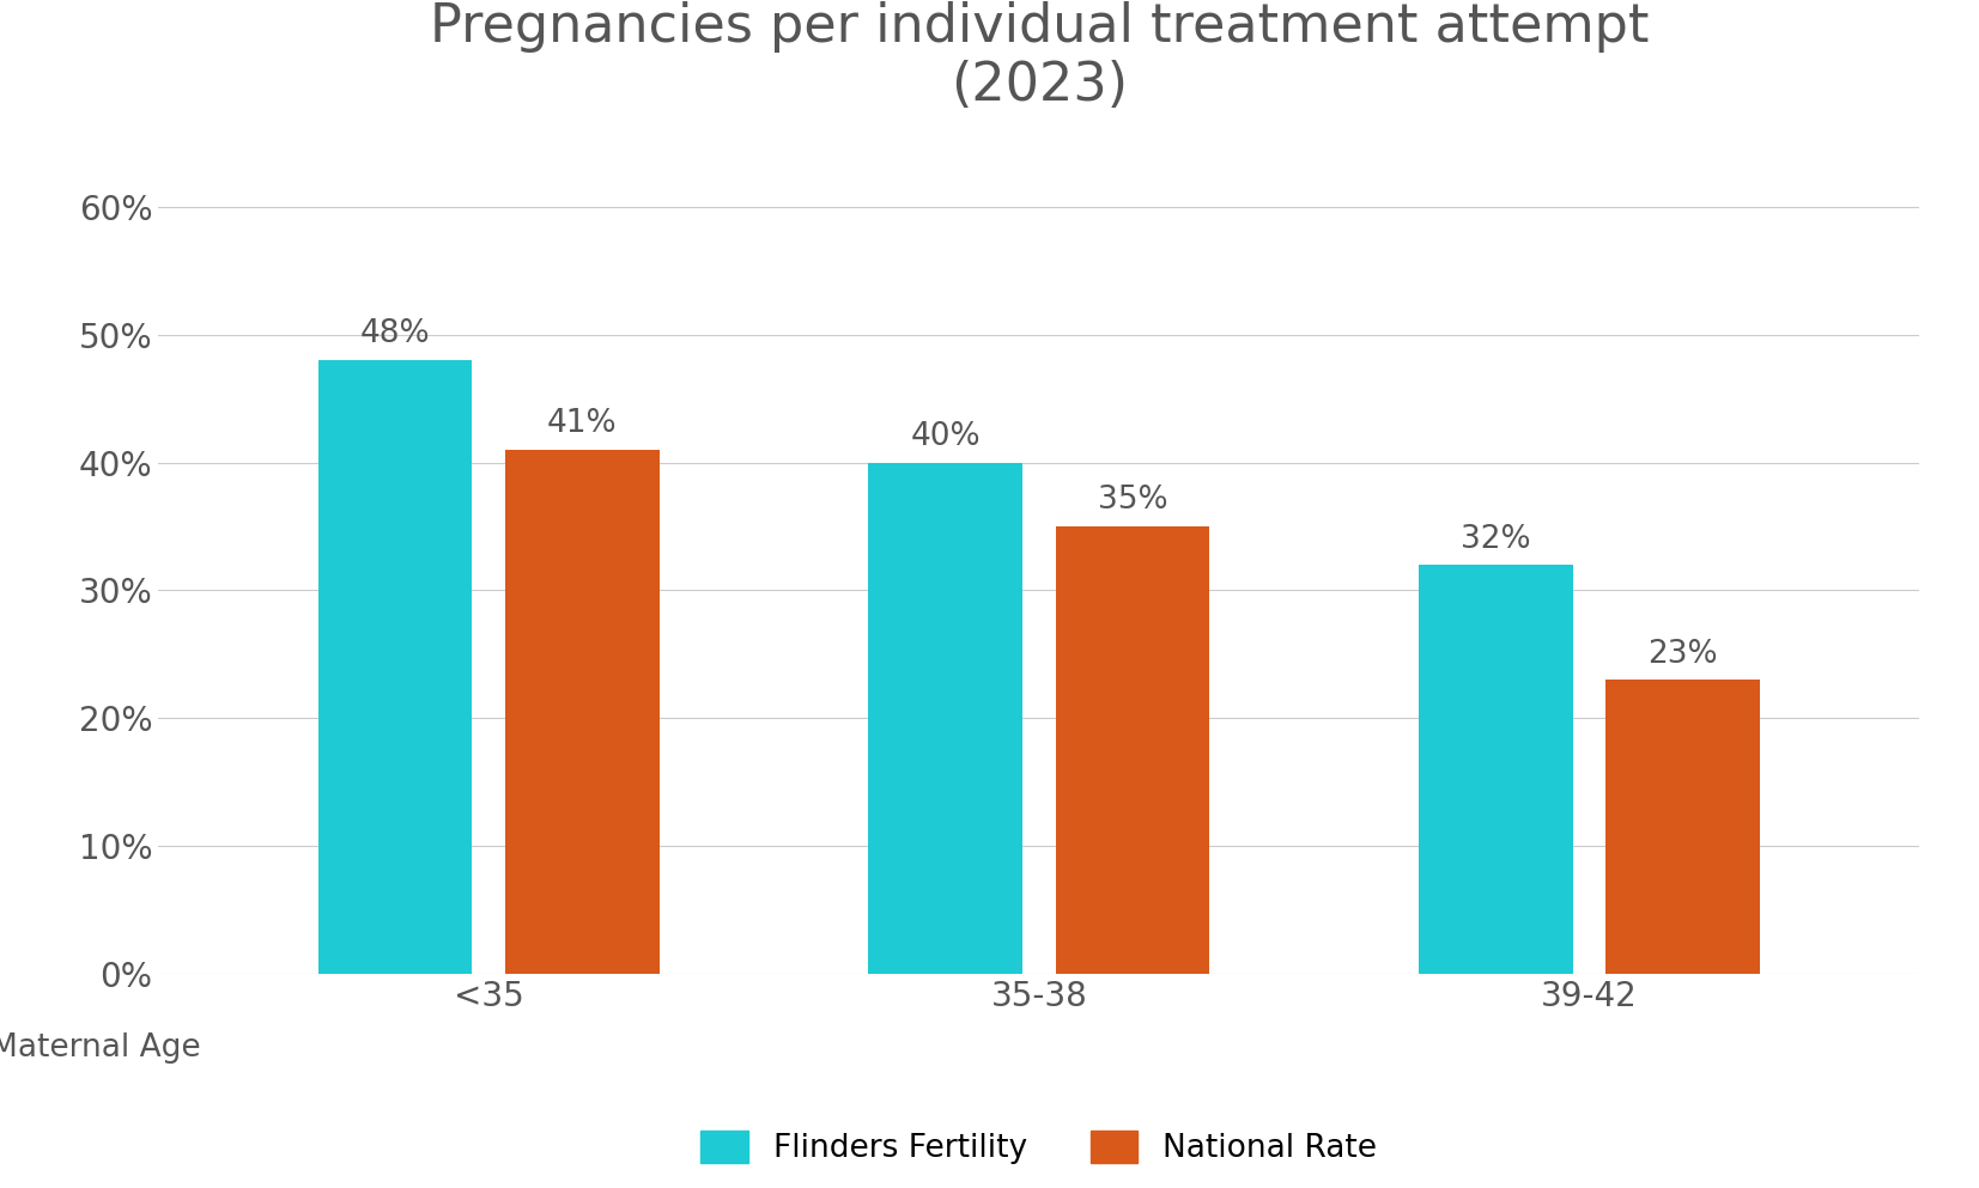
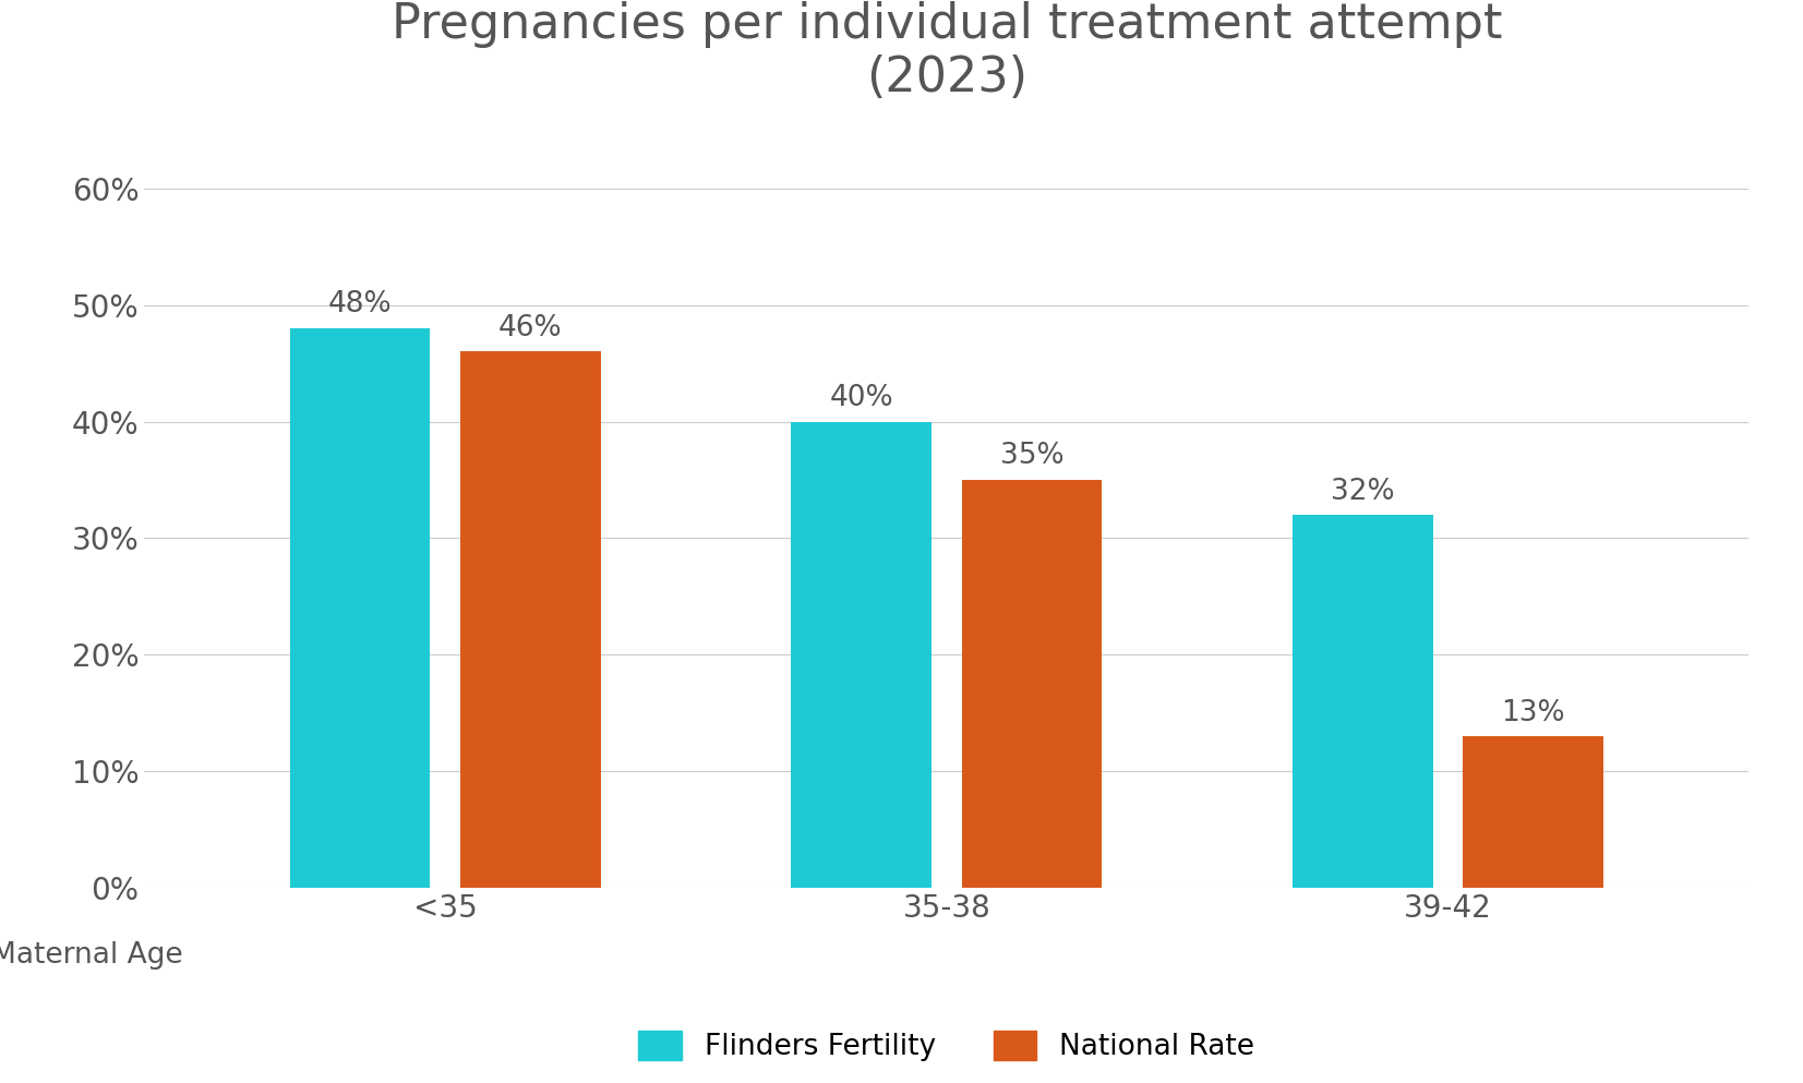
National Rate/<35: 41% -> 46%
National Rate/39-42: 23% -> 13%
